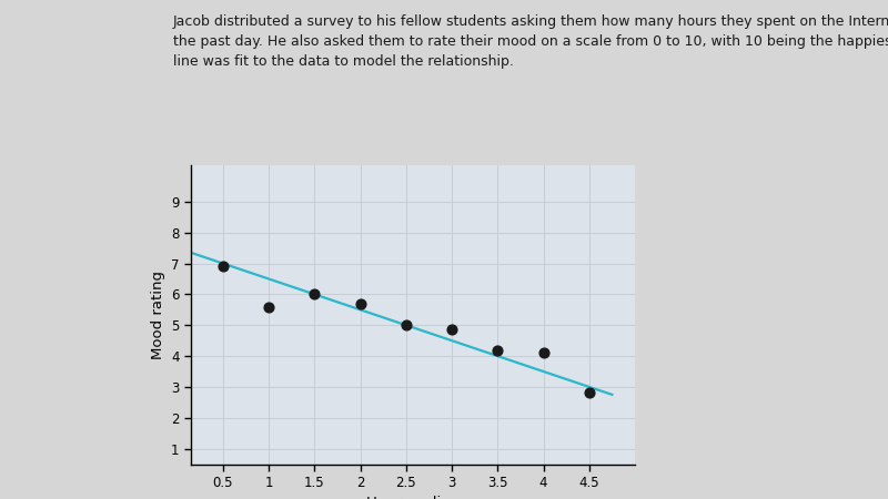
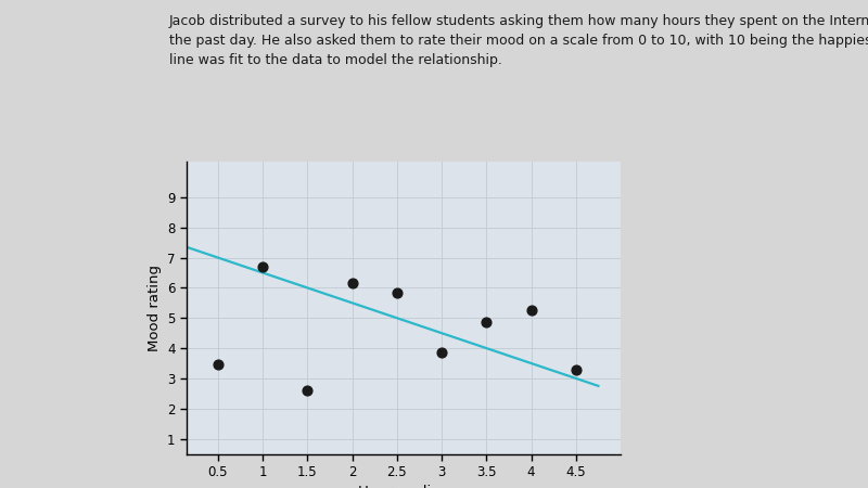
0.5: 6.90 -> 3.45
1: 5.60 -> 6.70
1.5: 6.00 -> 2.60
2: 5.70 -> 6.15
2.5: 5.00 -> 5.85
3: 4.85 -> 3.85
3.5: 4.20 -> 4.85
4: 4.10 -> 5.25
4.5: 2.80 -> 3.30
